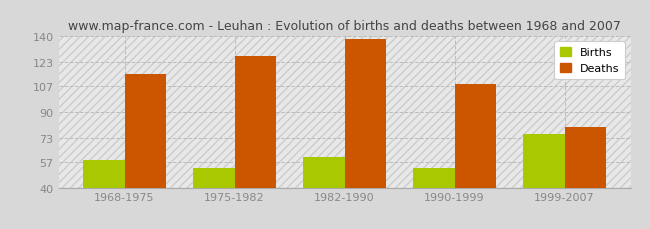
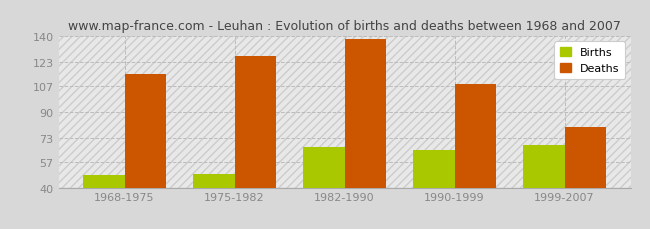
Births/1968-1975: 58 -> 48
Births/1975-1982: 53 -> 49
Births/1982-1990: 60 -> 67
Births/1990-1999: 53 -> 65
Births/1999-2007: 75 -> 68
